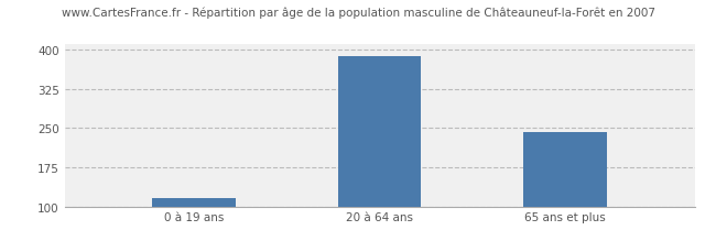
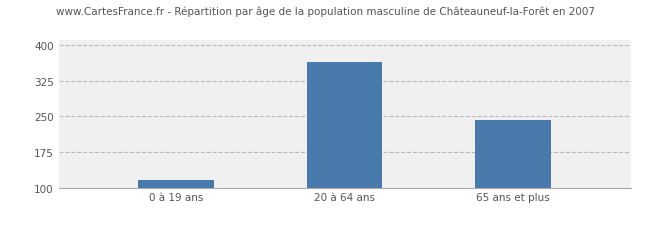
20 à 64 ans: 388 -> 365
